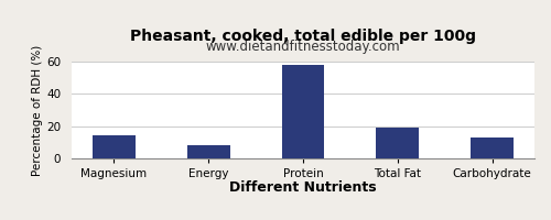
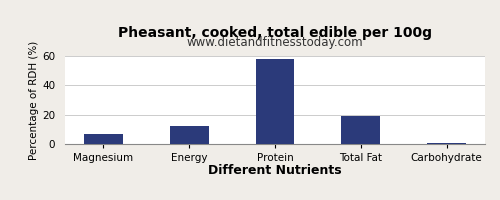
Magnesium: 14 -> 7
Energy: 8 -> 12
Carbohydrate: 13 -> 1
